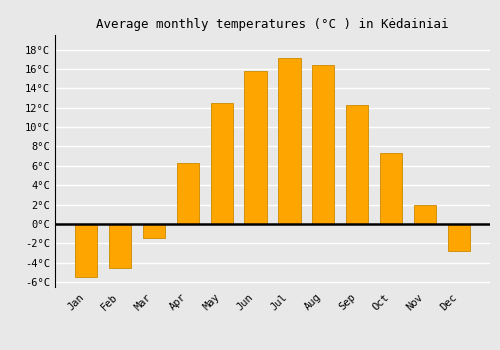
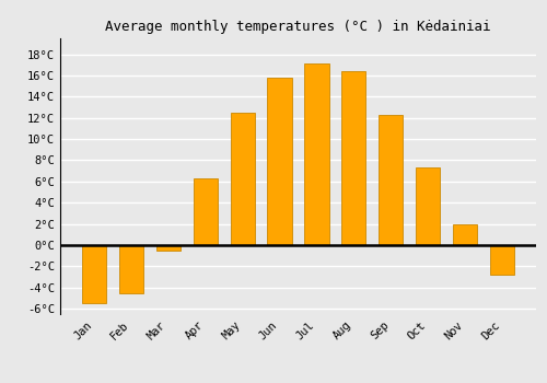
Mar: -1.4°C -> -0.5°C
